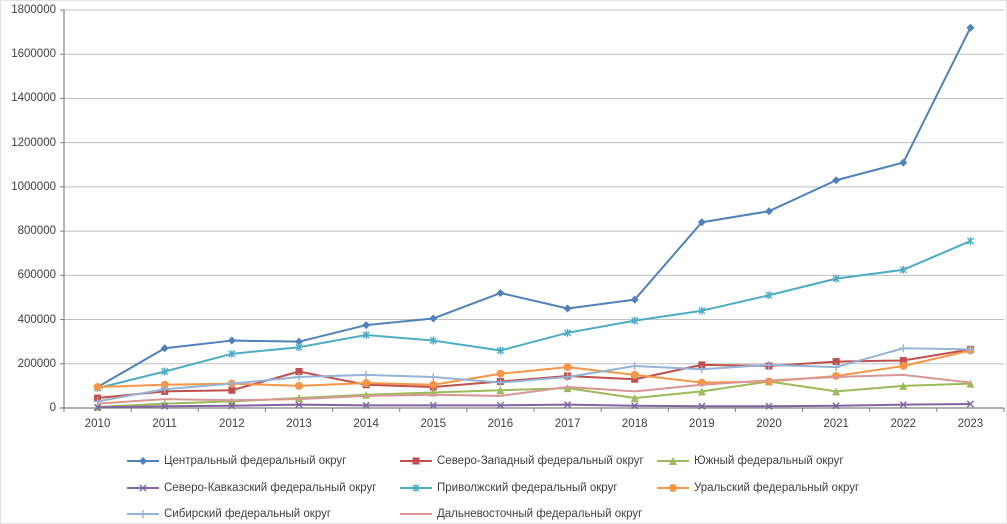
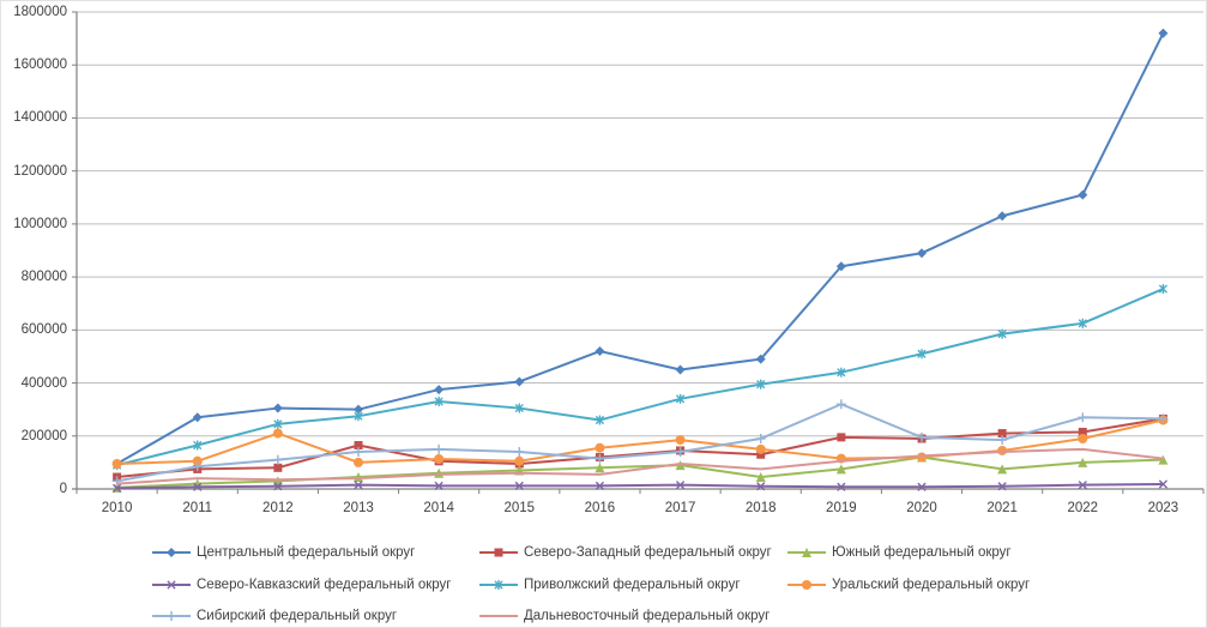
Уральский федеральный округ/2012: 110000 -> 210000
Сибирский федеральный округ/2019: 180000 -> 320000
